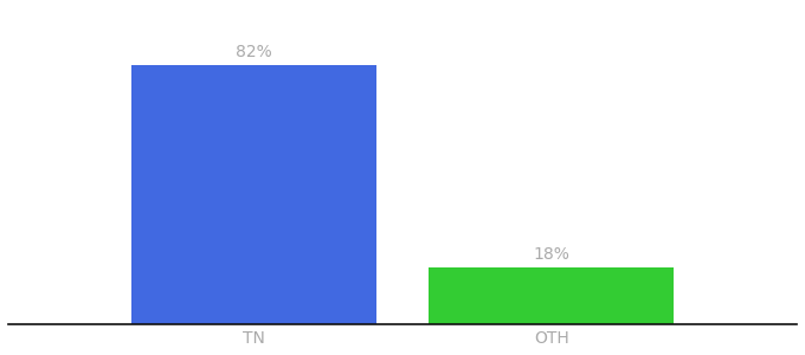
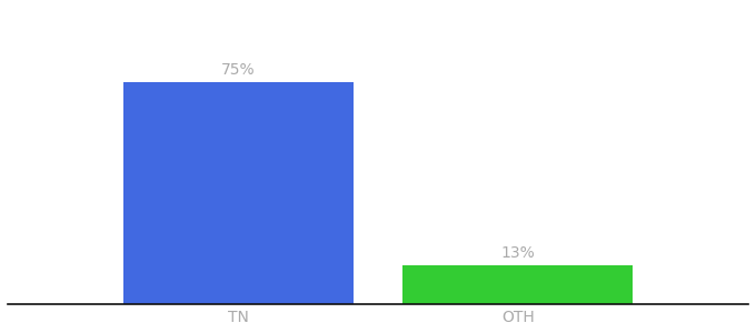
TN: 82% -> 75%
OTH: 18% -> 13%
